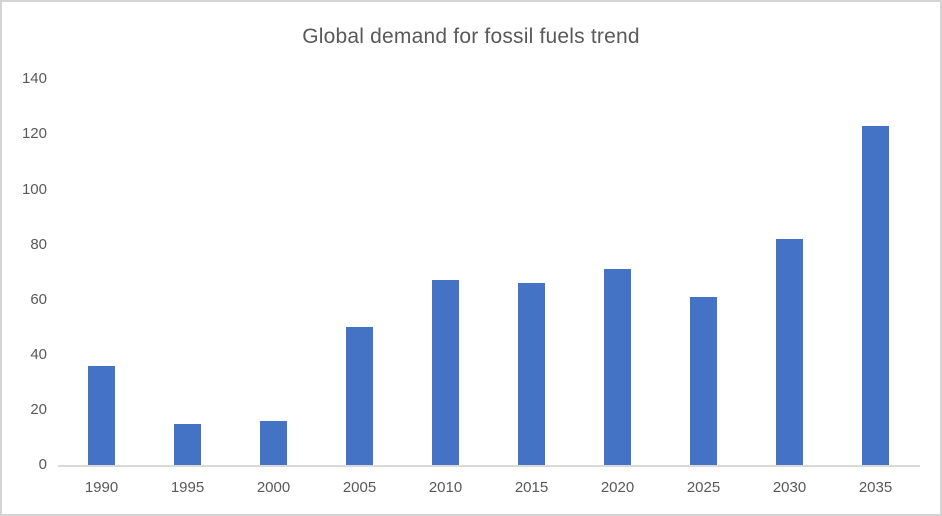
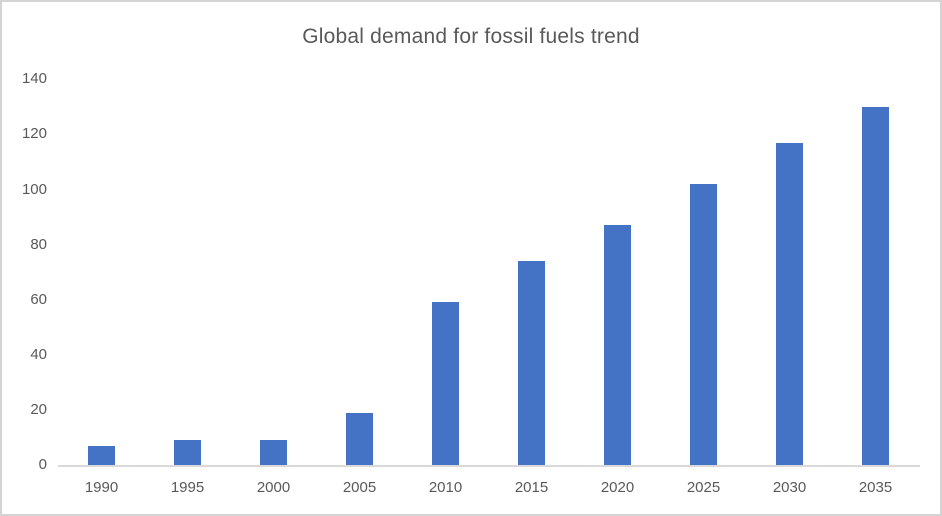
1990: 36 -> 7
1995: 15 -> 9
2000: 16 -> 9
2005: 50 -> 19
2010: 67 -> 59
2015: 66 -> 74
2020: 71 -> 87
2025: 61 -> 102
2030: 82 -> 117
2035: 123 -> 130
